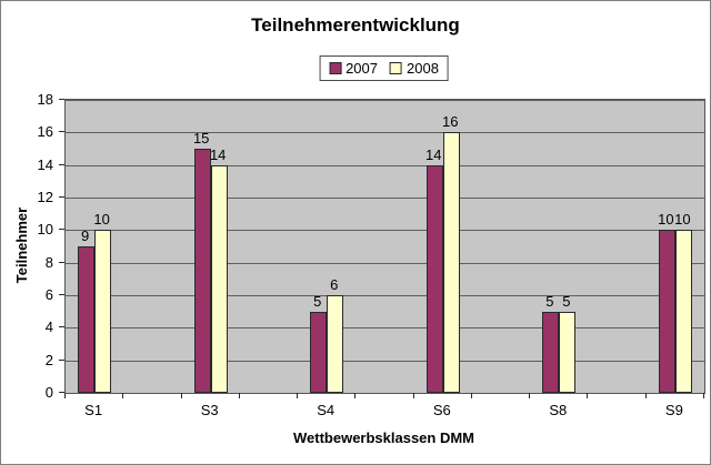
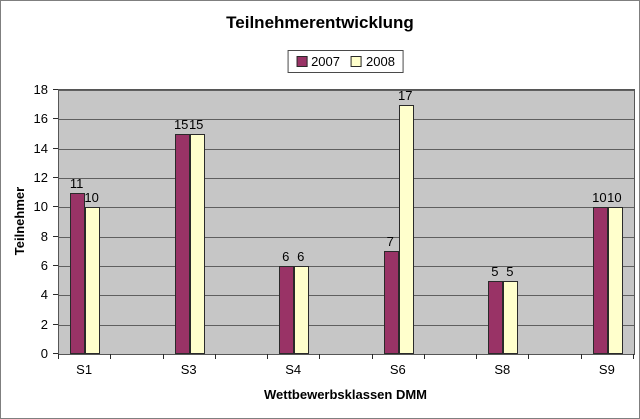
2007/S1: 9 -> 11
2008/S3: 14 -> 15
2007/S4: 5 -> 6
2007/S6: 14 -> 7
2008/S6: 16 -> 17
